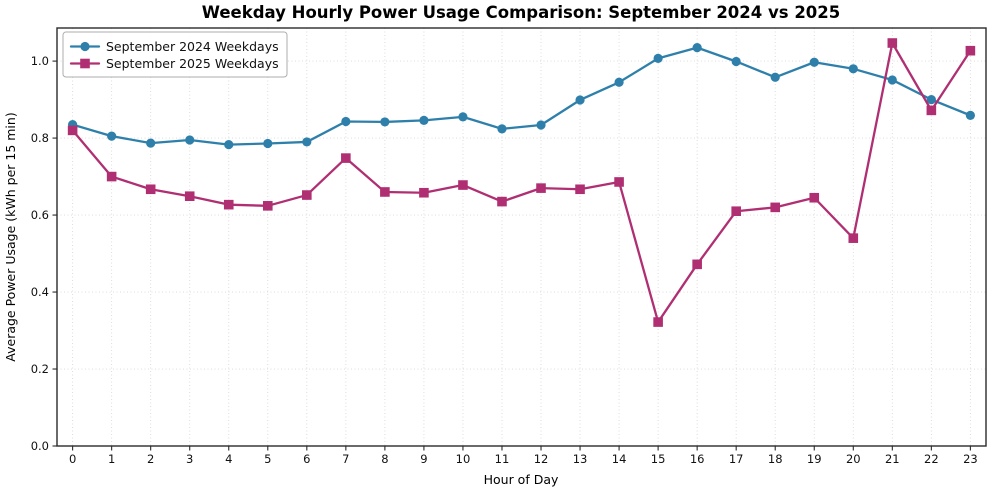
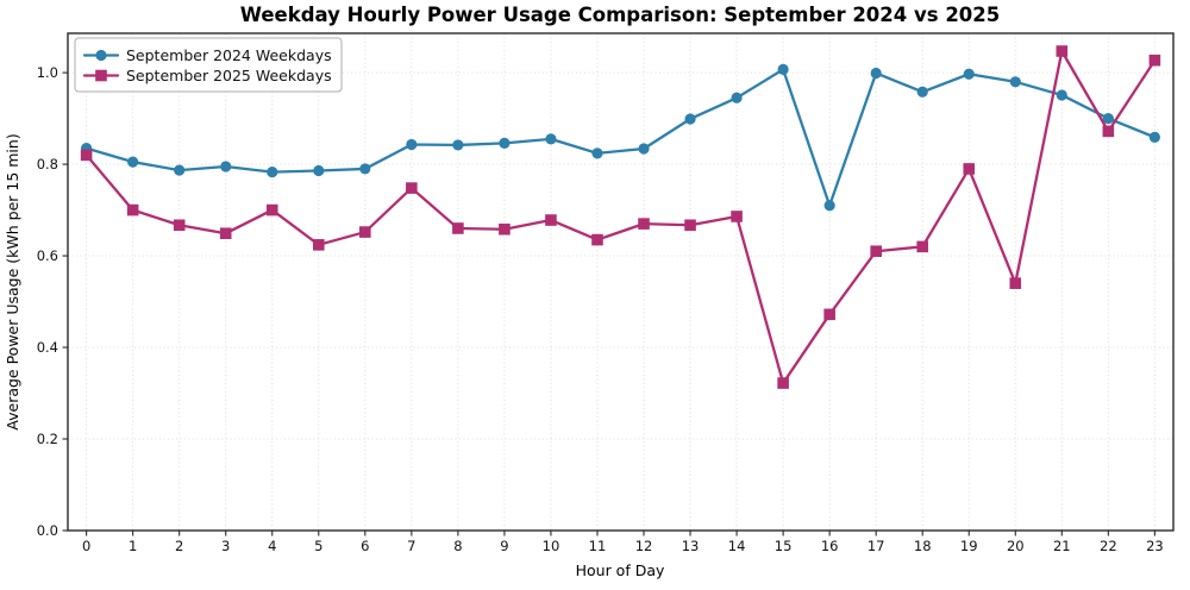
September 2025 Weekdays/4: 0.63 -> 0.70
September 2024 Weekdays/16: 1.03 -> 0.71
September 2025 Weekdays/19: 0.65 -> 0.79
